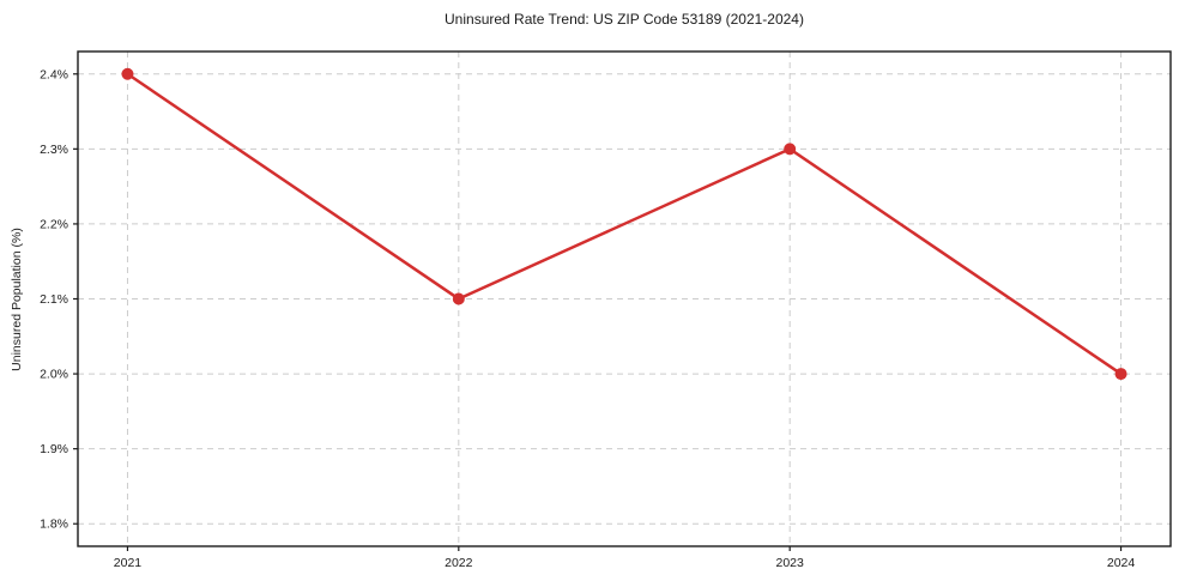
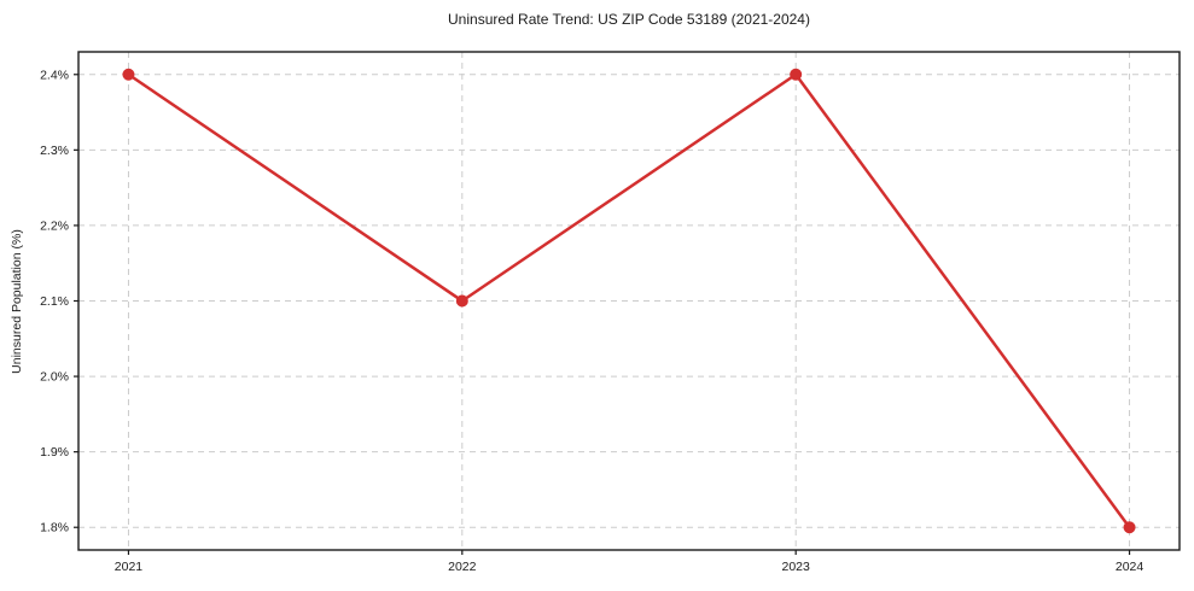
2023: 2.3% -> 2.4%
2024: 2.0% -> 1.8%
